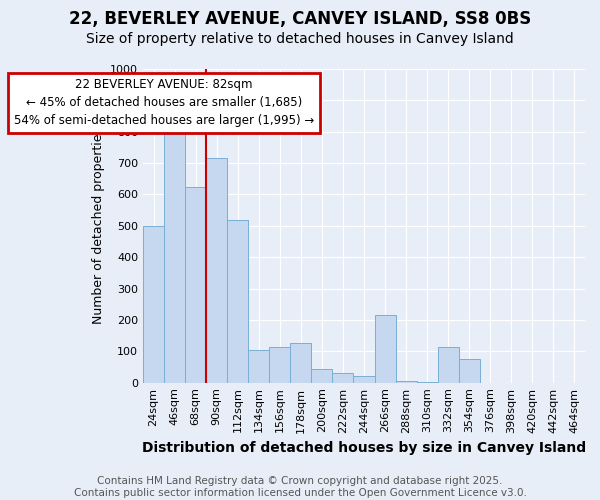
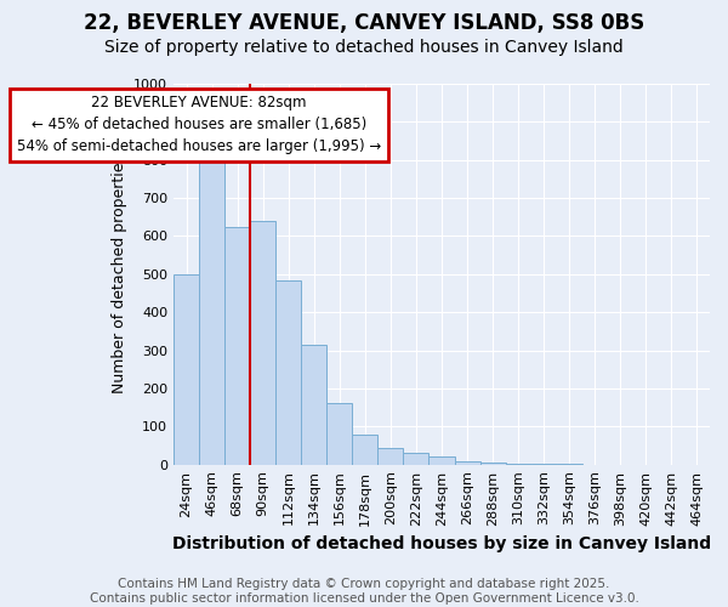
90sqm: 715 -> 640
112sqm: 520 -> 485
134sqm: 105 -> 315
156sqm: 115 -> 162
178sqm: 125 -> 80
266sqm: 215 -> 10
332sqm: 115 -> 1
354sqm: 75 -> 1
